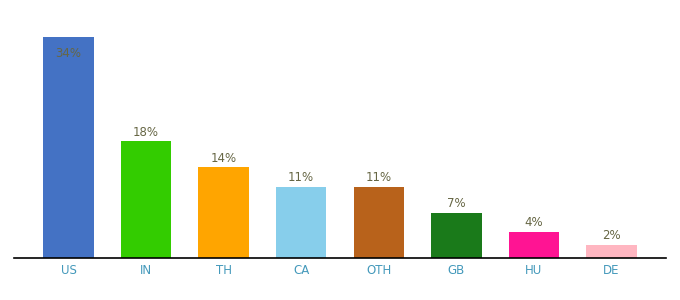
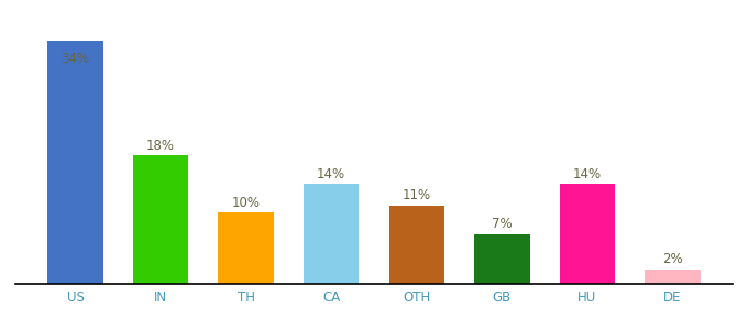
TH: 14% -> 10%
CA: 11% -> 14%
HU: 4% -> 14%
